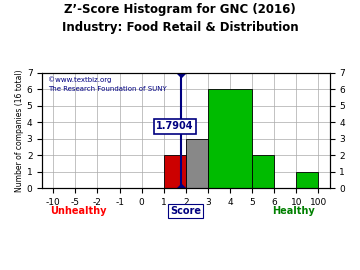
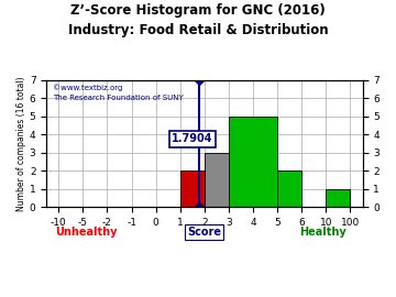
4: 6 -> 5
